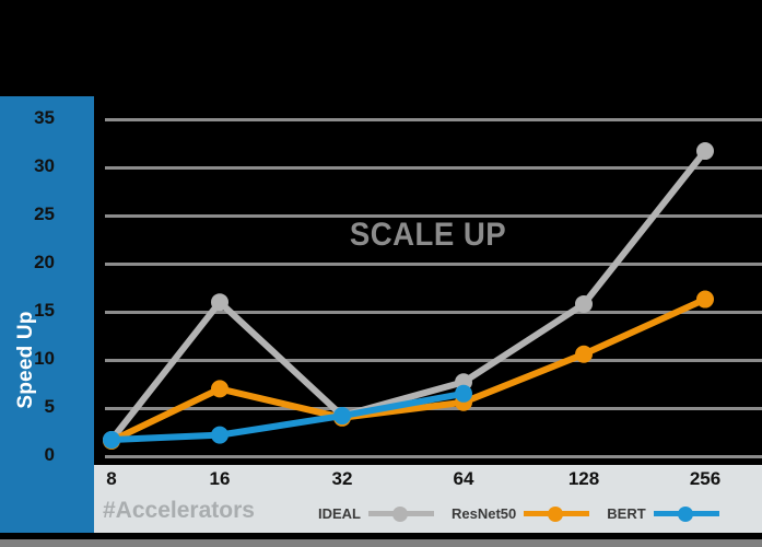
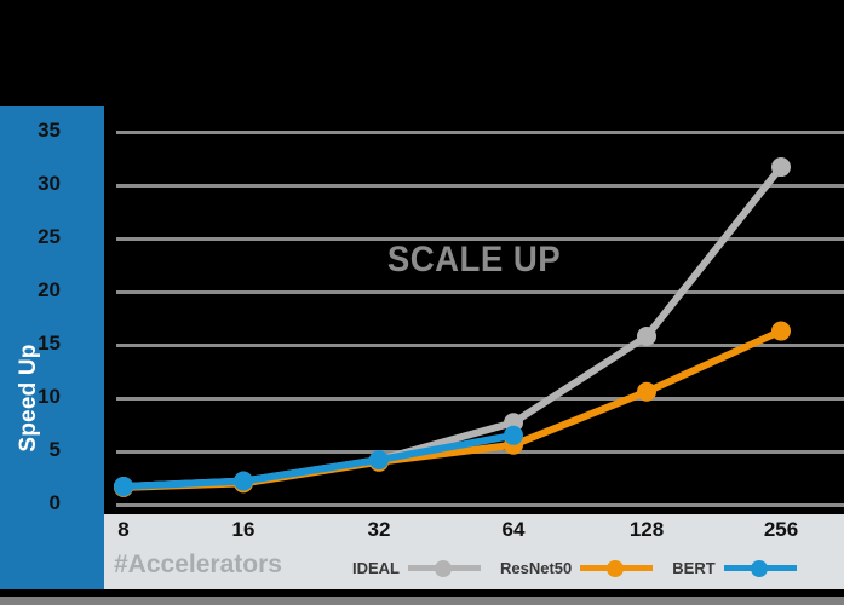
IDEAL/16: 16 -> 2
ResNet50/16: 7 -> 2
